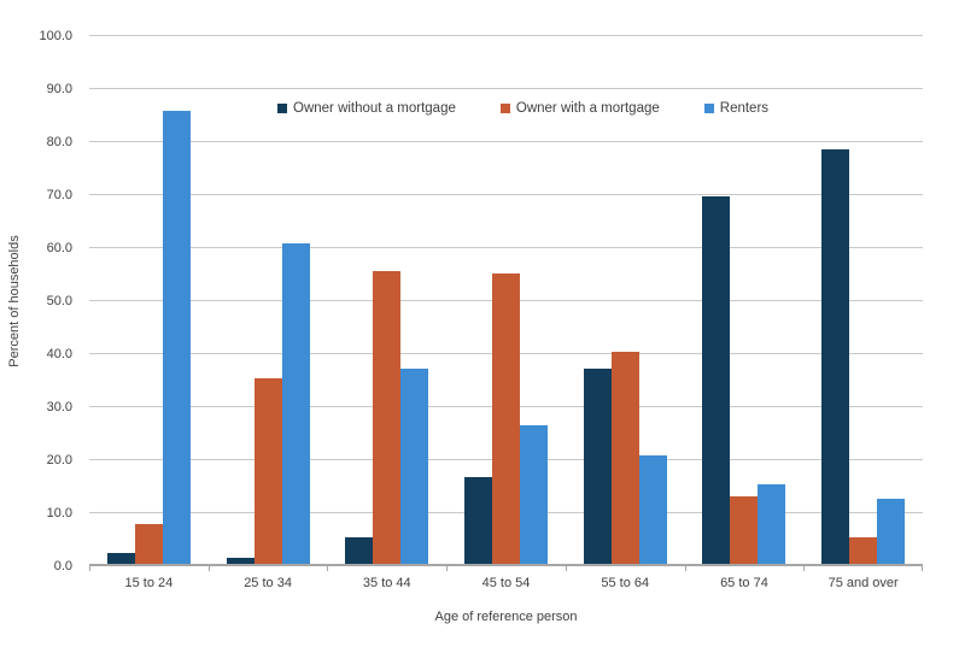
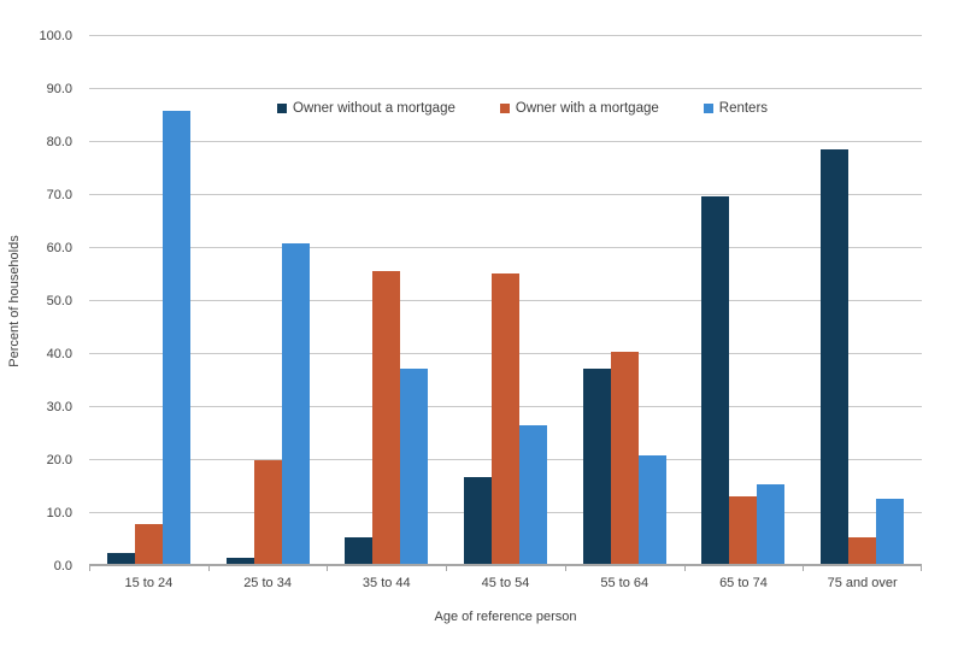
Owner with a mortgage/25 to 34: 36 -> 20
